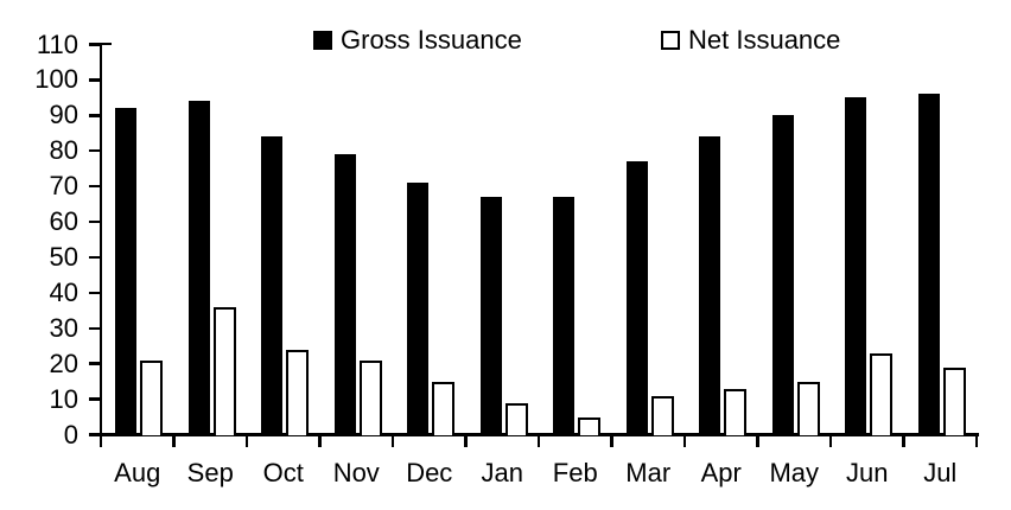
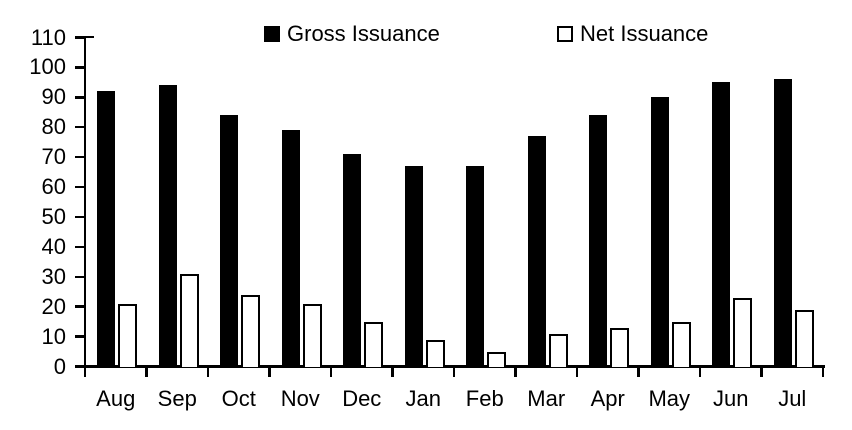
Net Issuance/Sep: 36 -> 31
